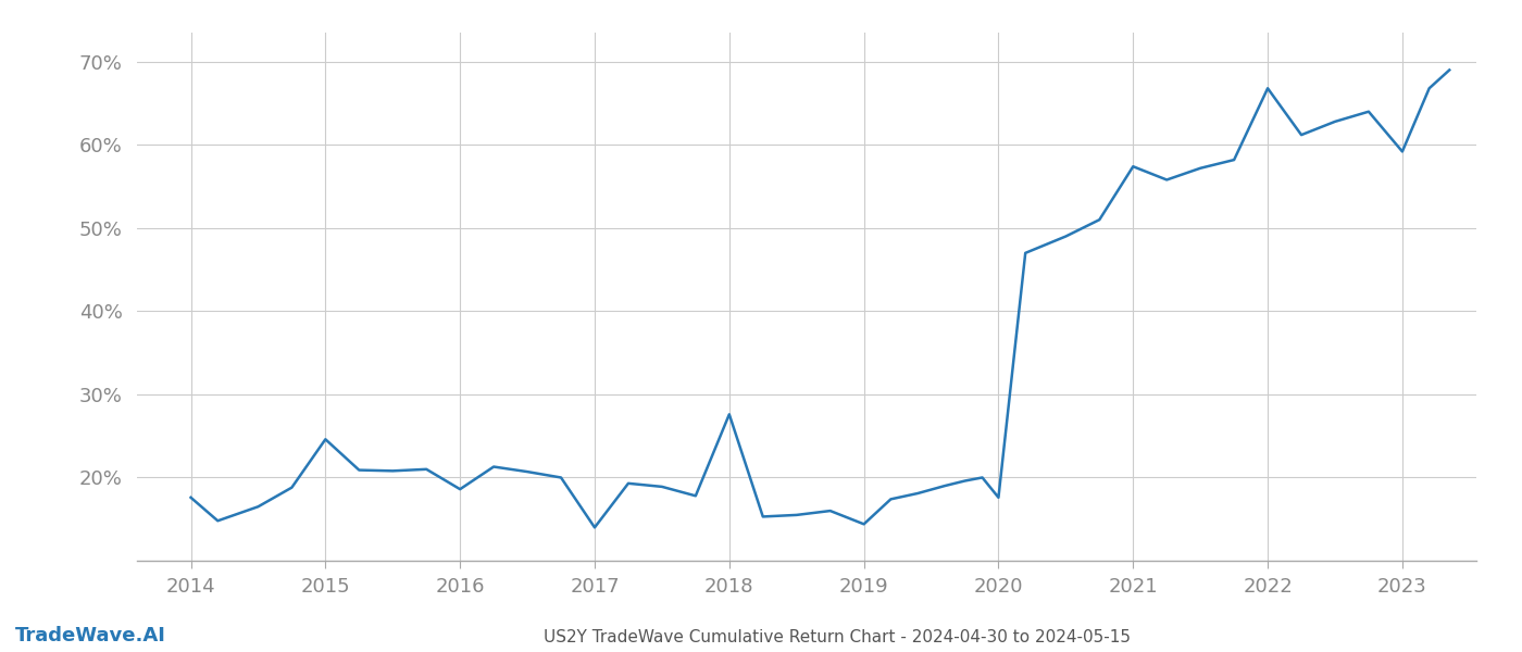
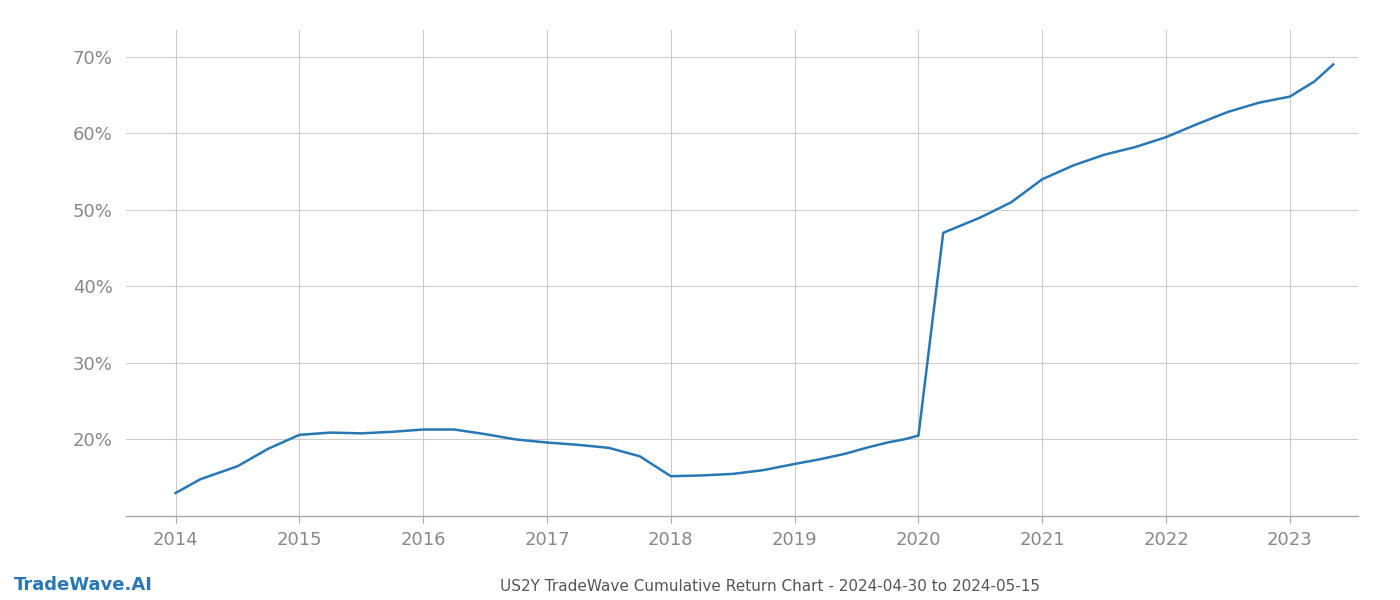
2014: 17.6% -> 13.0%
2015: 24.6% -> 20.6%
2016: 18.6% -> 21.3%
2017: 14.0% -> 19.6%
2018: 27.6% -> 15.2%
2019: 14.4% -> 16.8%
2020: 17.6% -> 20.5%
2021: 57.4% -> 54.0%
2022: 66.8% -> 59.5%
2023: 59.2% -> 64.8%
